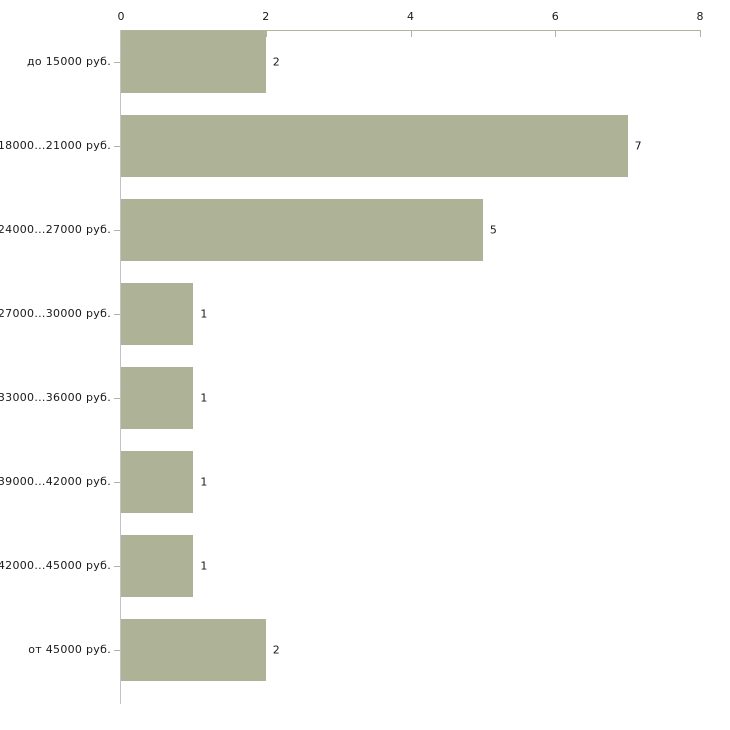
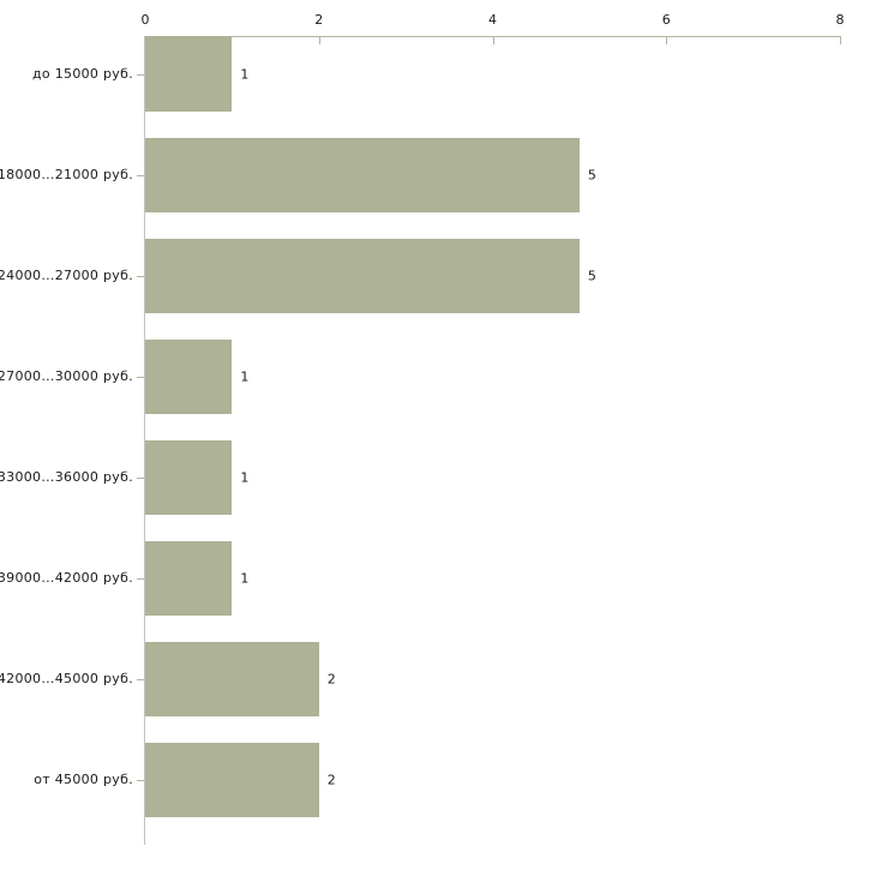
до 15000 руб.: 2 -> 1
18000...21000 руб.: 7 -> 5
42000...45000 руб.: 1 -> 2
